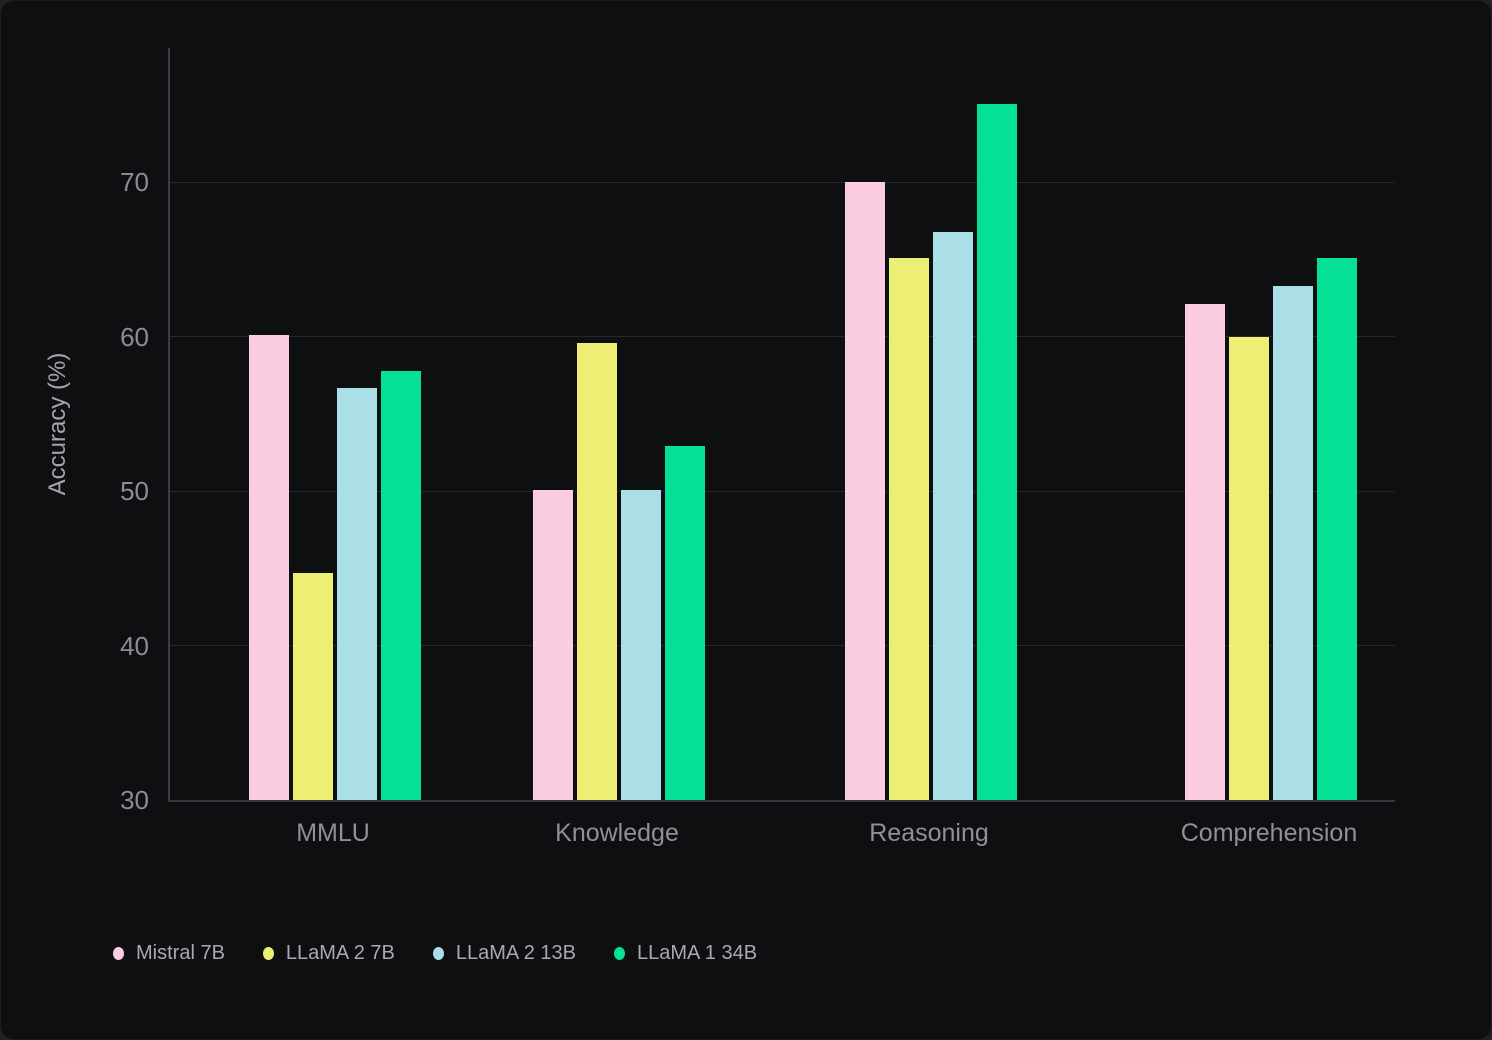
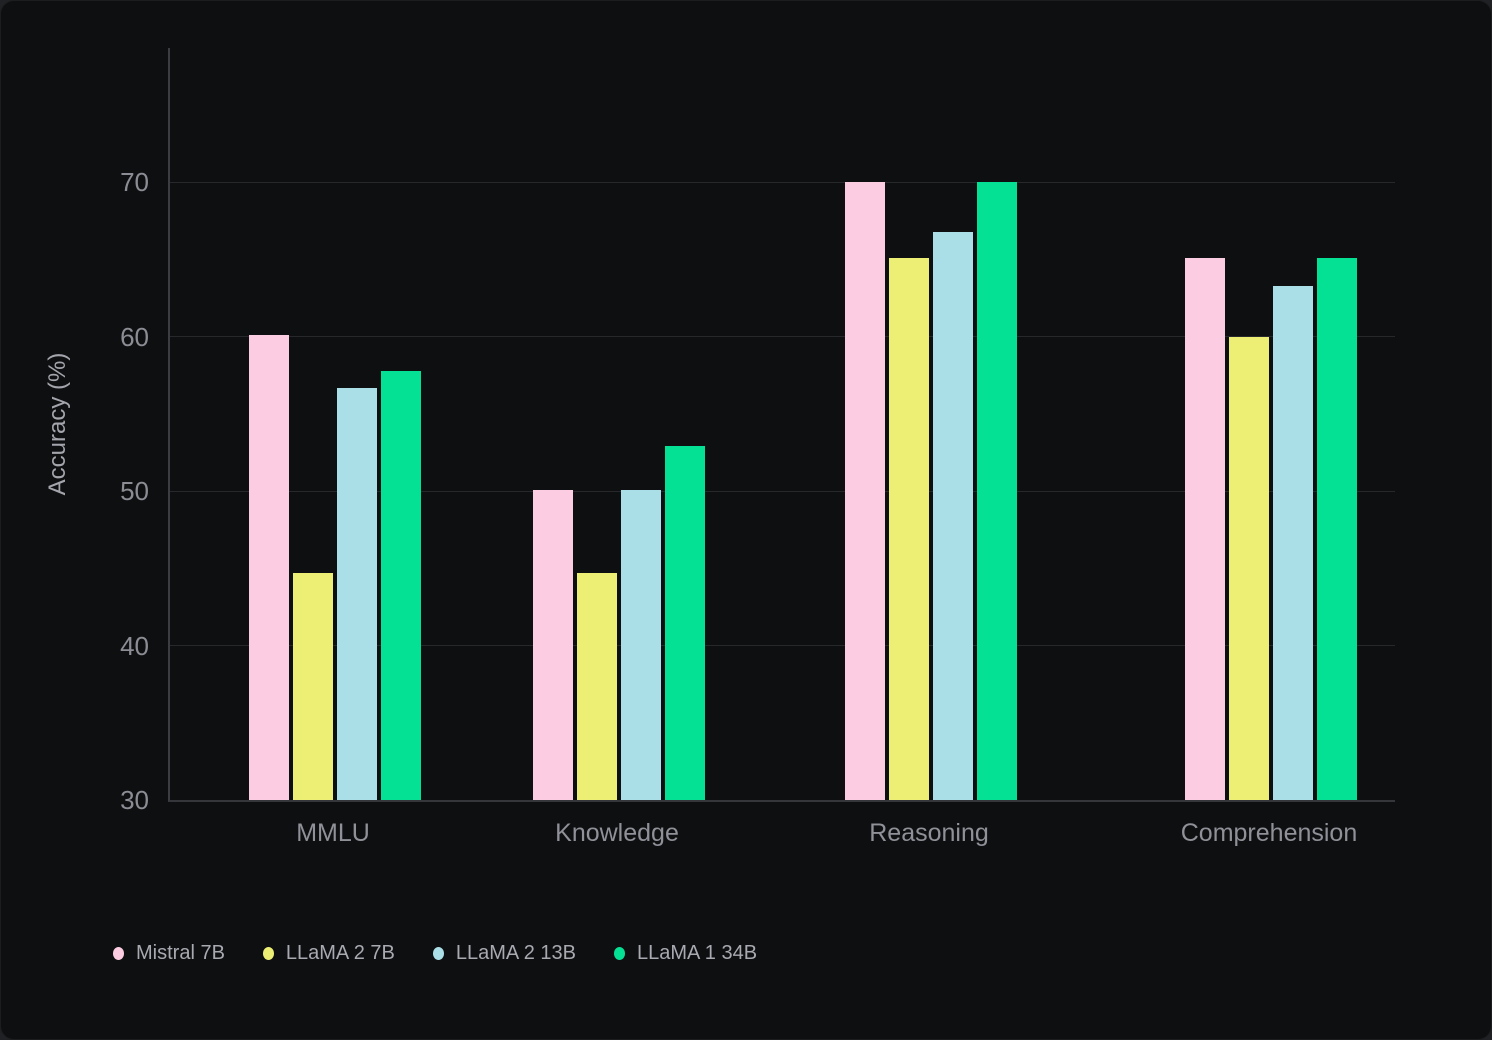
LLaMA 2 7B/Knowledge: 59.6 -> 44.7
LLaMA 1 34B/Reasoning: 75.1 -> 70.0
Mistral 7B/Comprehension: 62.1 -> 65.1
